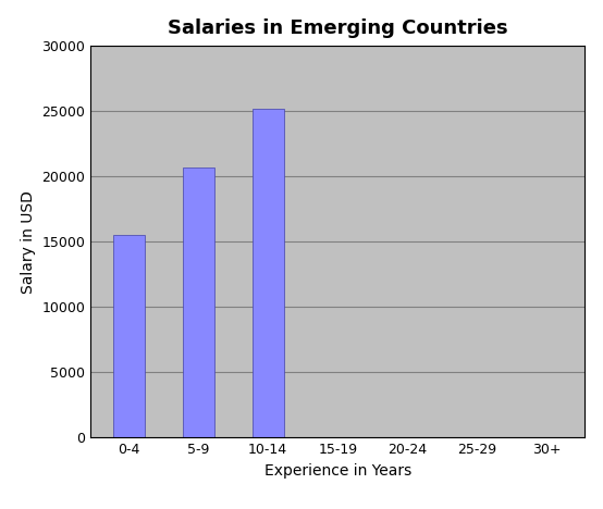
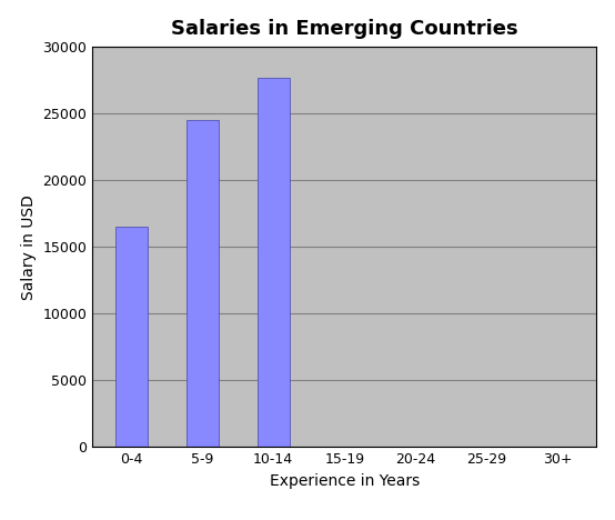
0-4: 15500 -> 16500
5-9: 20700 -> 24500
10-14: 25200 -> 27700
